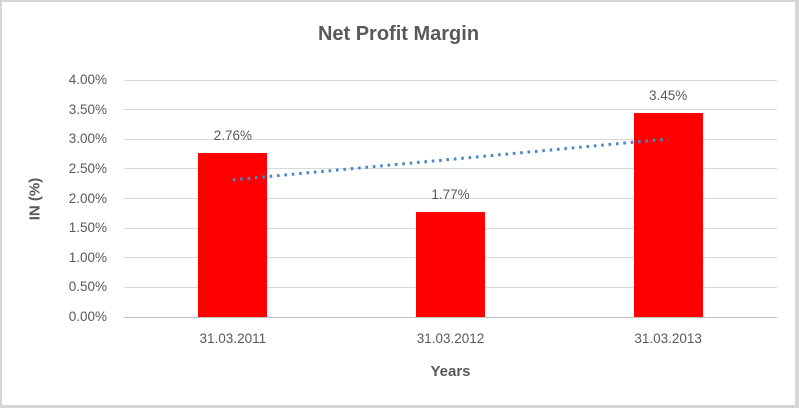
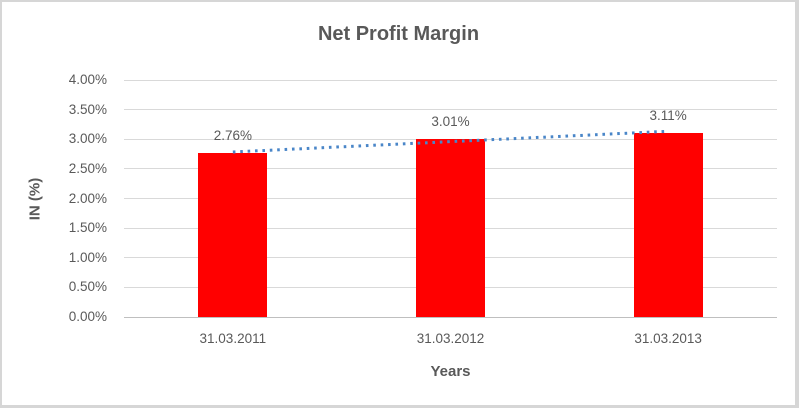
31.03.2012: 1.77% -> 3.01%
31.03.2013: 3.45% -> 3.11%
